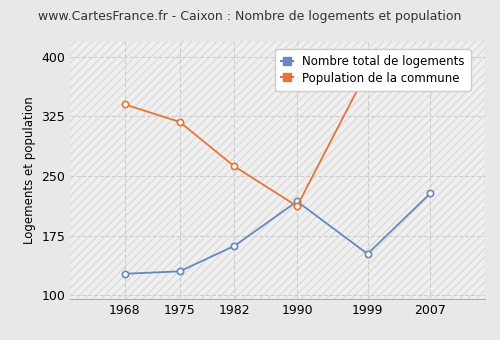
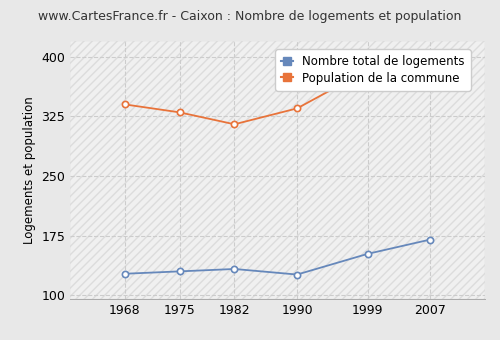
Population de la commune/1975: 318 -> 330
Nombre total de logements/1982: 162 -> 133
Population de la commune/1982: 262 -> 315
Nombre total de logements/1990: 218 -> 126
Population de la commune/1990: 212 -> 335
Nombre total de logements/2007: 228 -> 170
